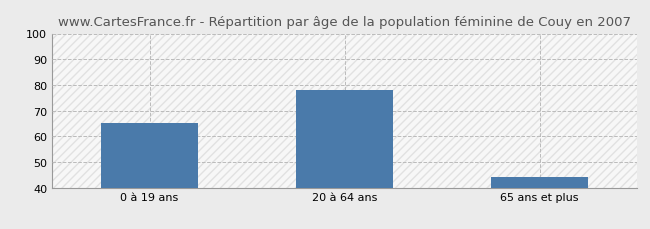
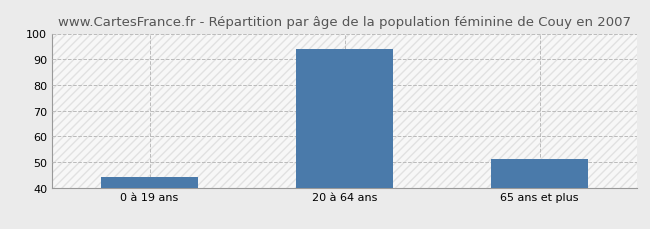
0 à 19 ans: 65 -> 44
20 à 64 ans: 78 -> 94
65 ans et plus: 44 -> 51
